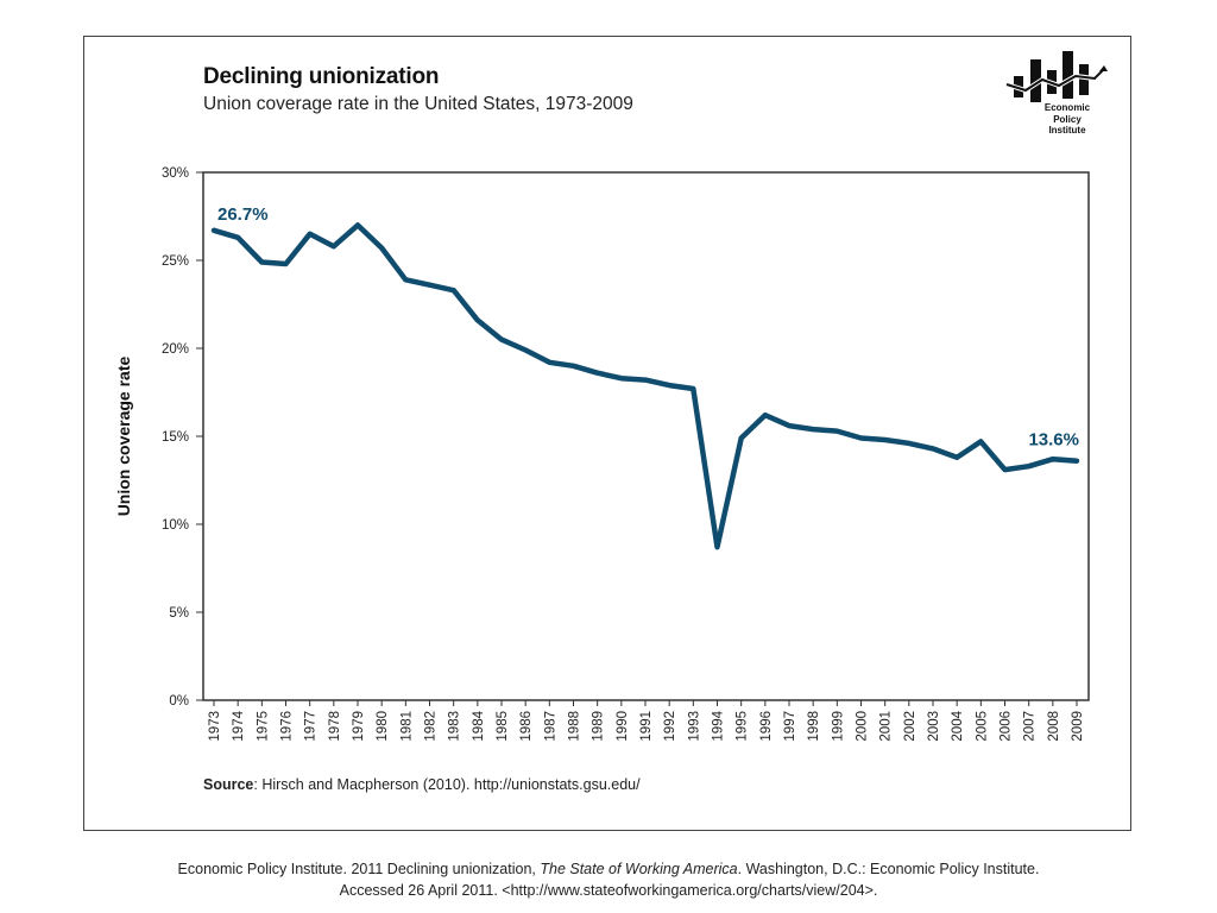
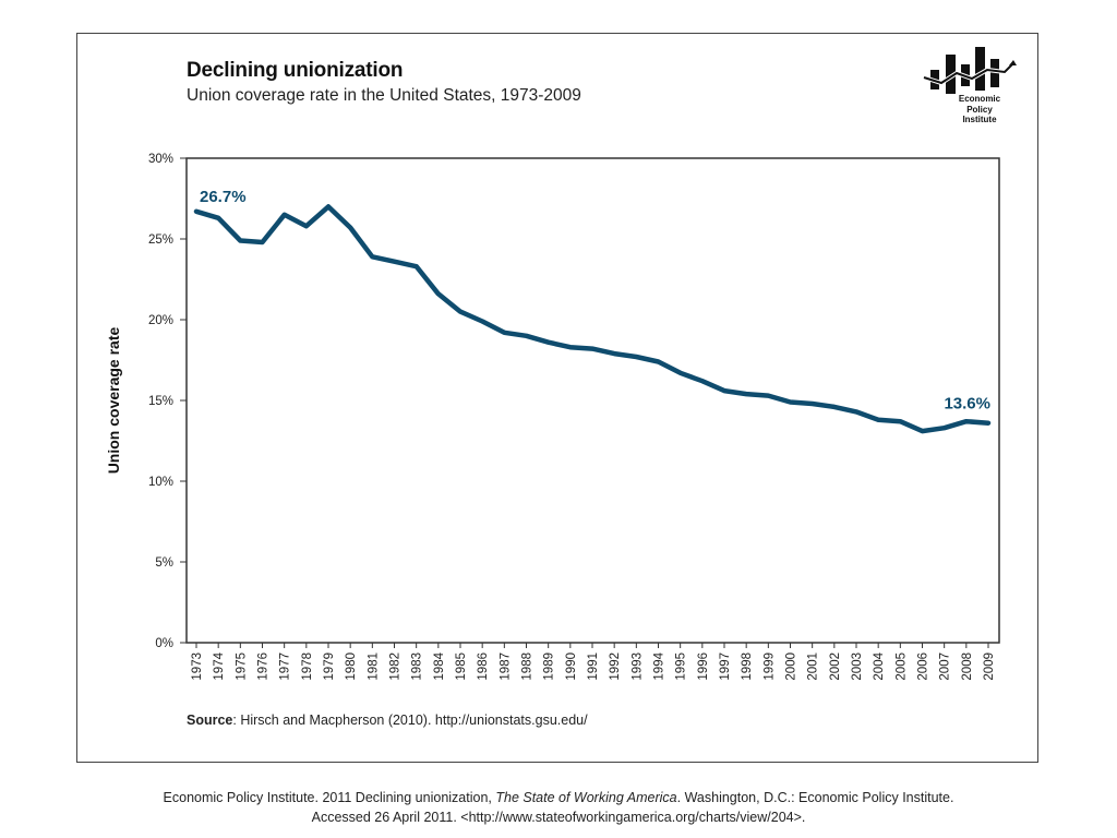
1994: 8.7% -> 17.4%
1995: 14.9% -> 16.7%
2005: 14.7% -> 13.7%
